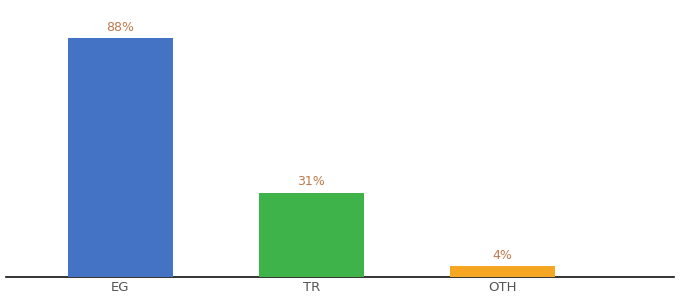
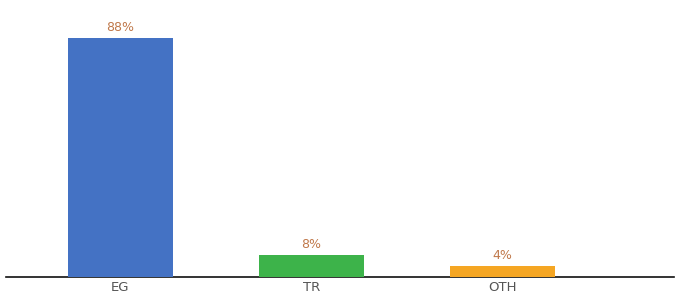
TR: 31% -> 8%
